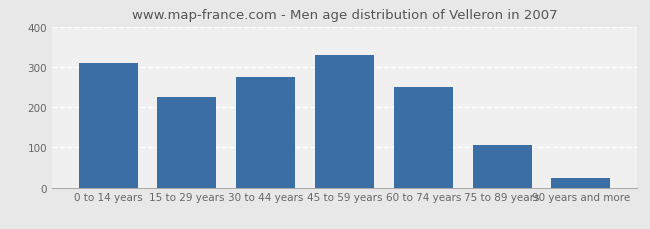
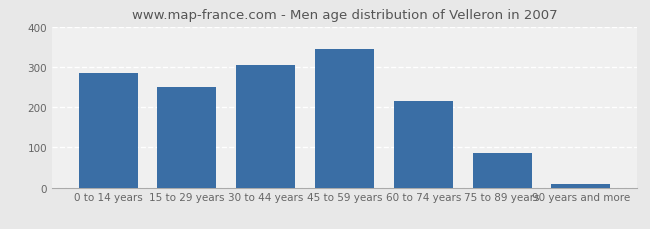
0 to 14 years: 310 -> 285
15 to 29 years: 225 -> 250
30 to 44 years: 275 -> 305
45 to 59 years: 330 -> 345
60 to 74 years: 250 -> 215
75 to 89 years: 105 -> 85
90 years and more: 25 -> 8
